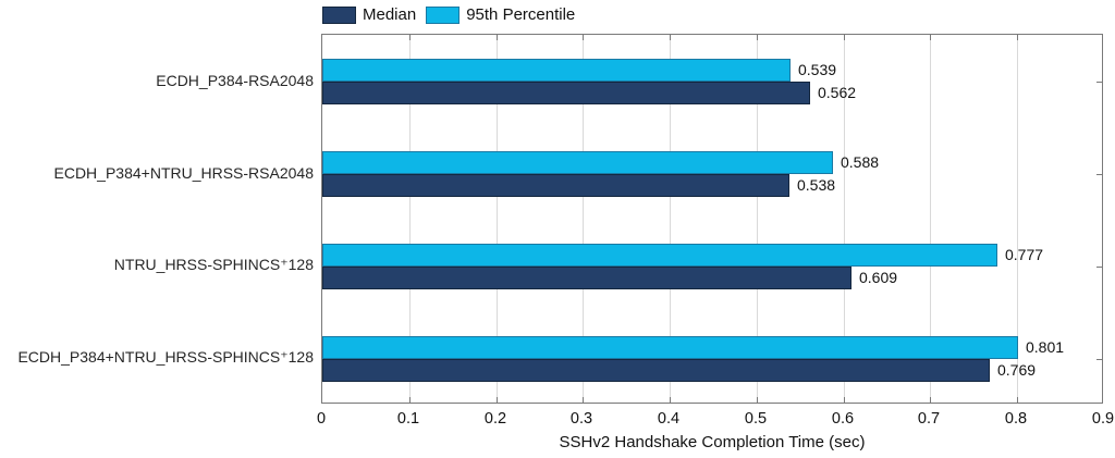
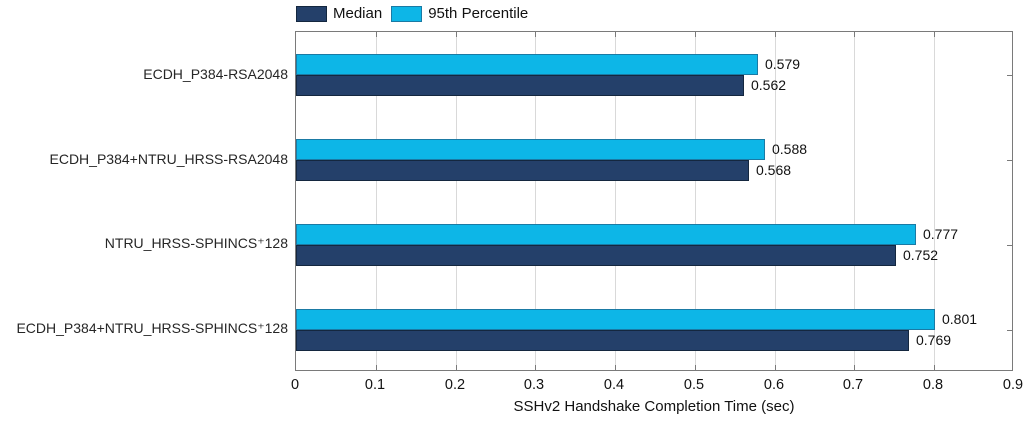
95th Percentile/ECDH_P384-RSA2048: 0.539 -> 0.579
Median/ECDH_P384+NTRU_HRSS-RSA2048: 0.538 -> 0.568
Median/NTRU_HRSS-SPHINCS⁺128: 0.609 -> 0.752
